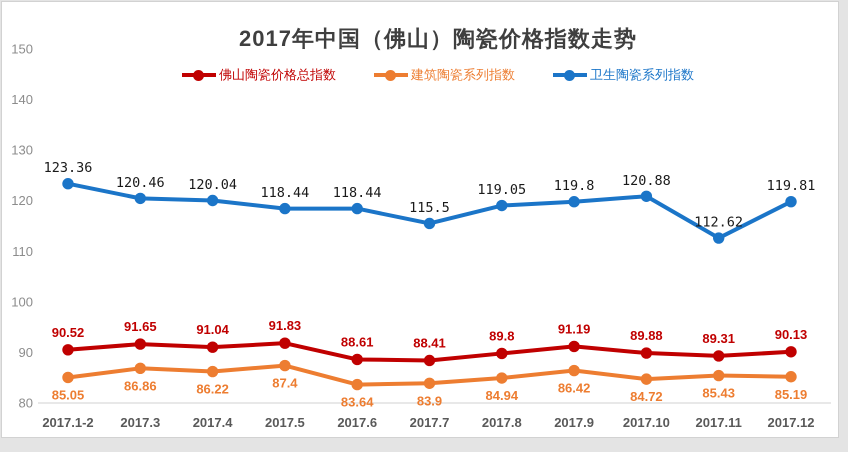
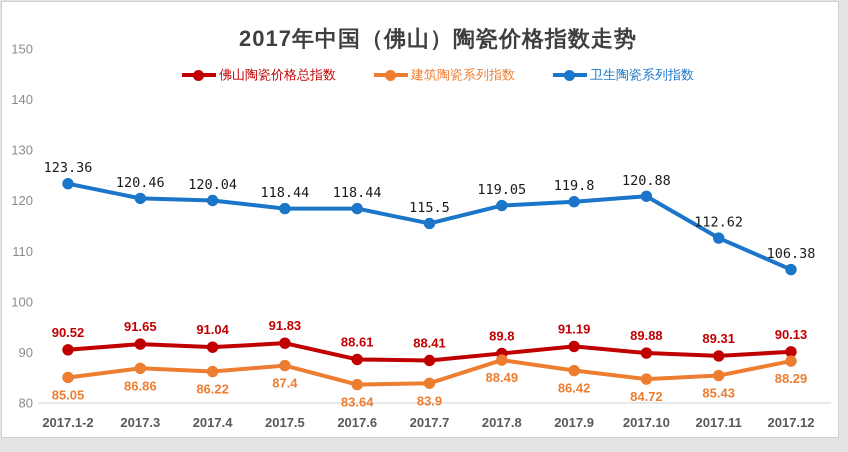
建筑陶瓷系列指数/2017.8: 84.94 -> 88.49
建筑陶瓷系列指数/2017.12: 85.19 -> 88.29
卫生陶瓷系列指数/2017.12: 119.81 -> 106.38
